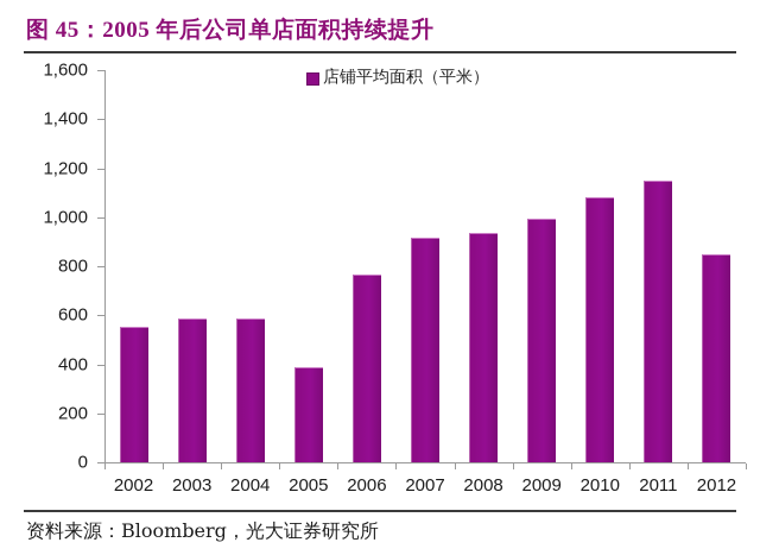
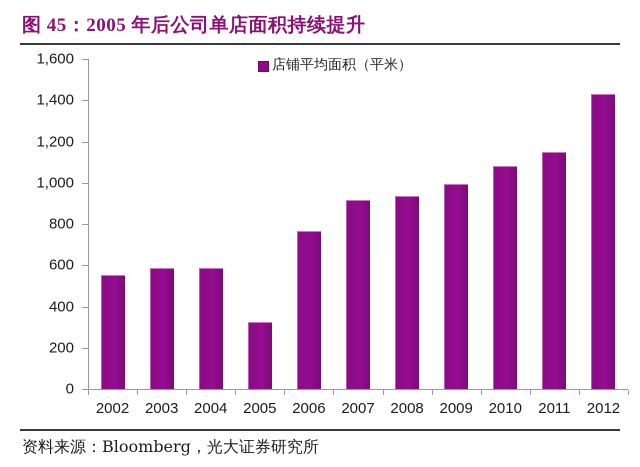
2005: 390 -> 320
2012: 850 -> 1430
